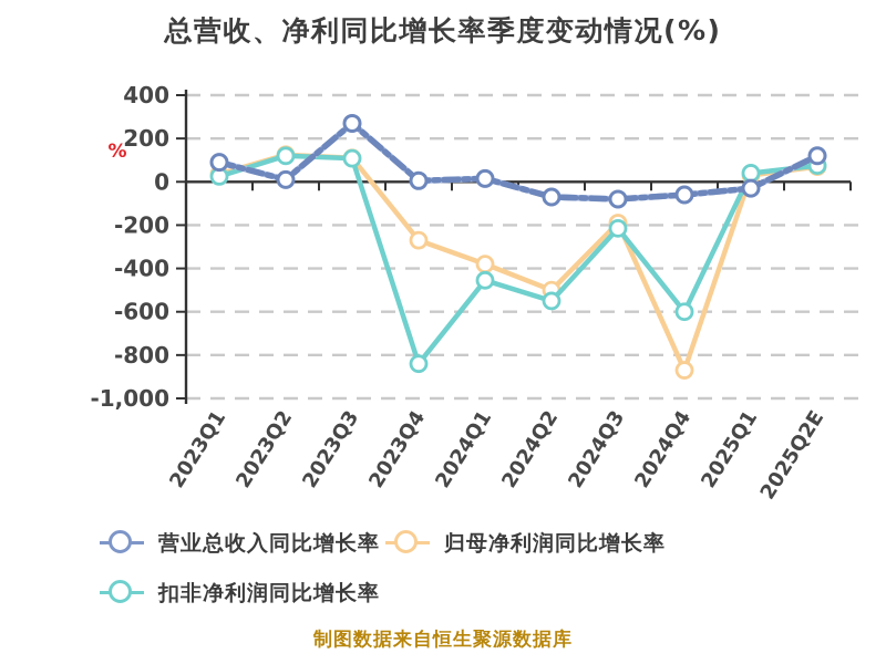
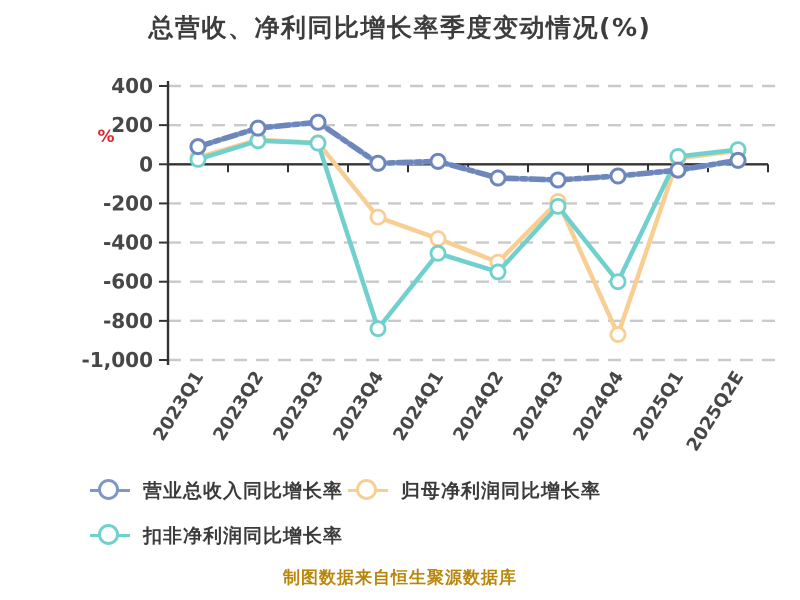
营业总收入同比增长率/2023Q2: 10 -> 180
营业总收入同比增长率/2023Q3: 270 -> 220
营业总收入同比增长率/2025Q2E: 120 -> 20
